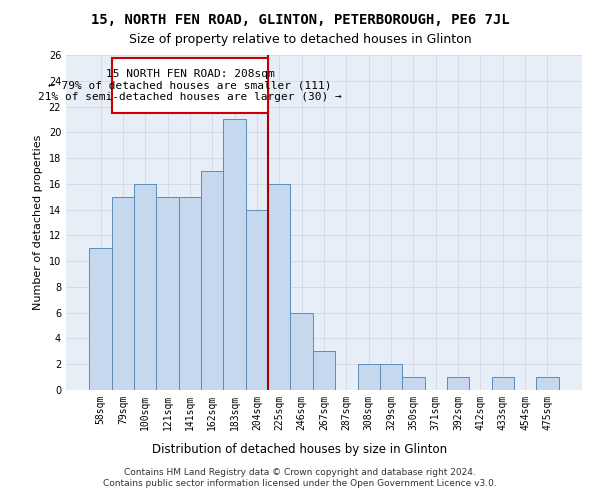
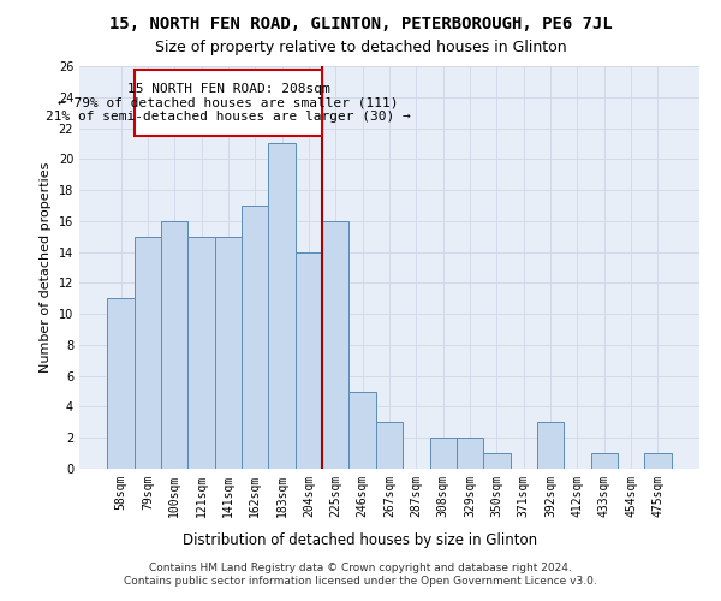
246sqm: 6 -> 5
392sqm: 1 -> 3
